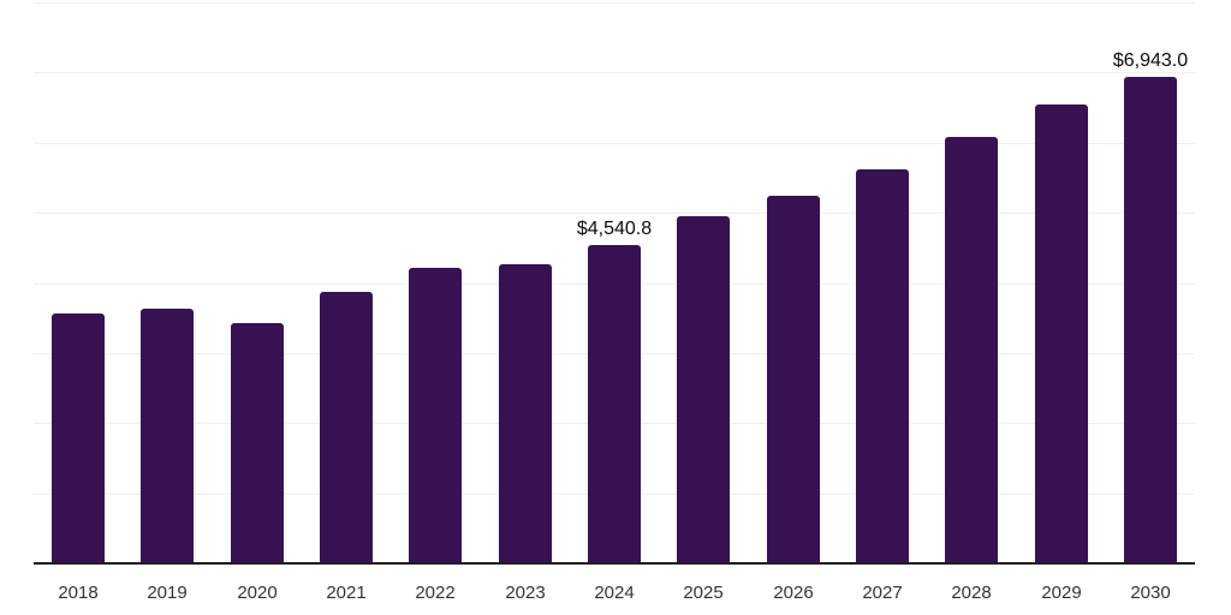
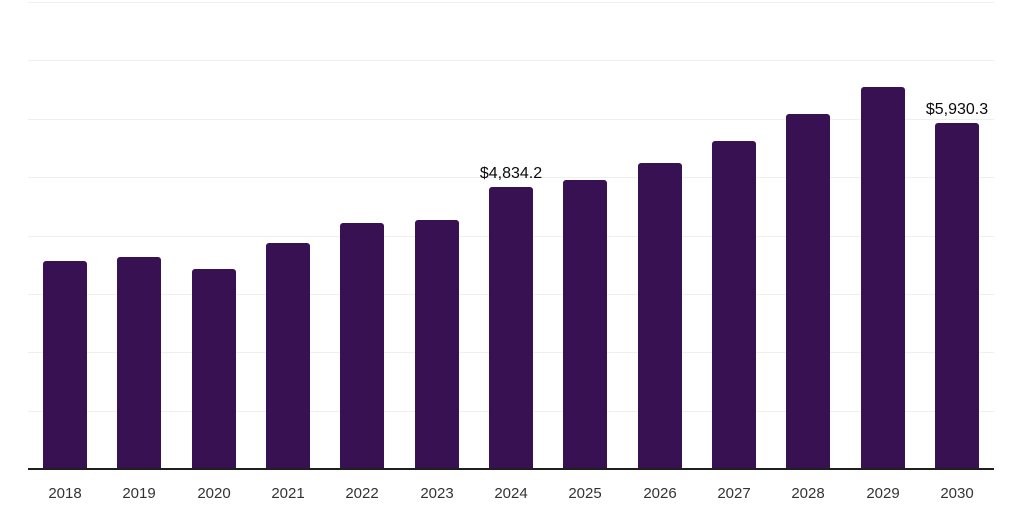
2024: $4,540.8 -> $4,834.2
2030: $6,943.0 -> $5,930.3
